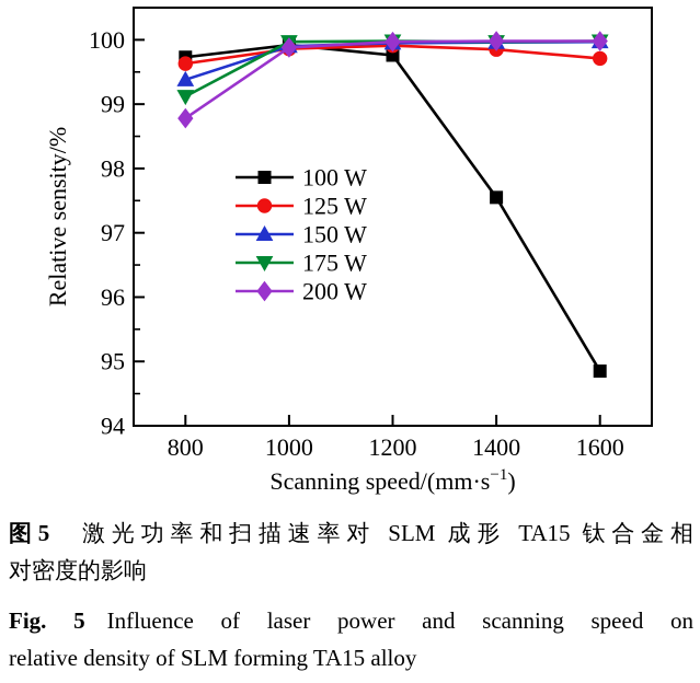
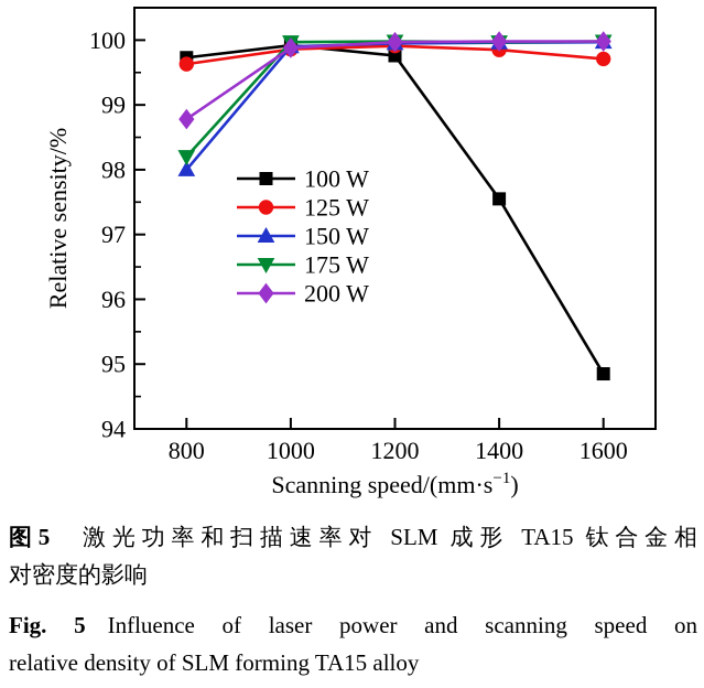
150 W/800: 99.4 -> 98.0
175 W/800: 99.1 -> 98.2
